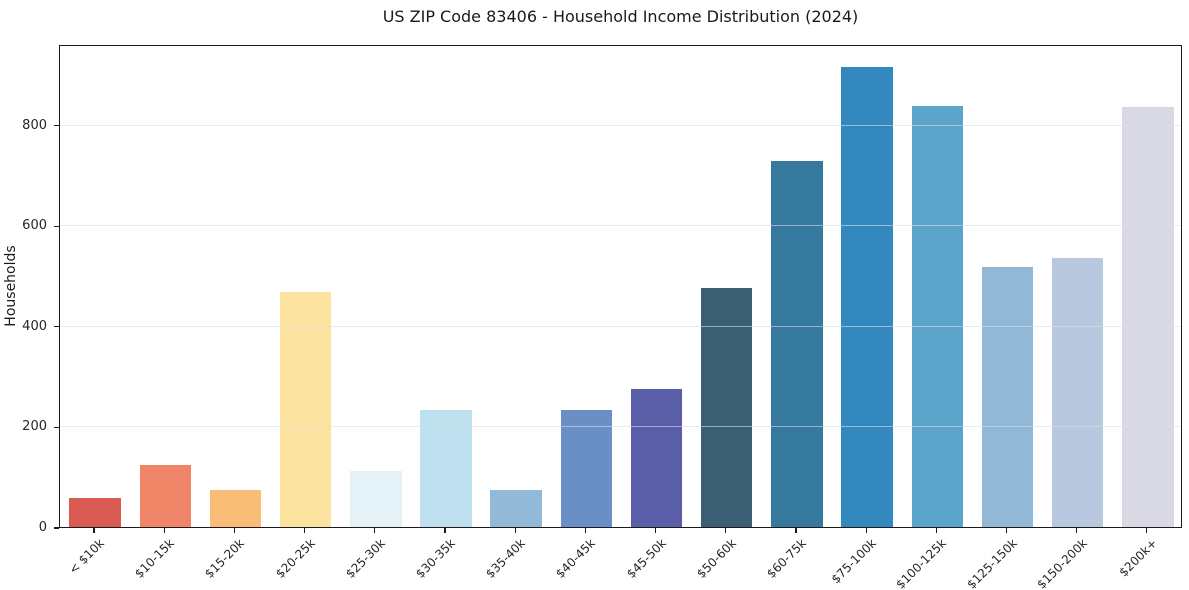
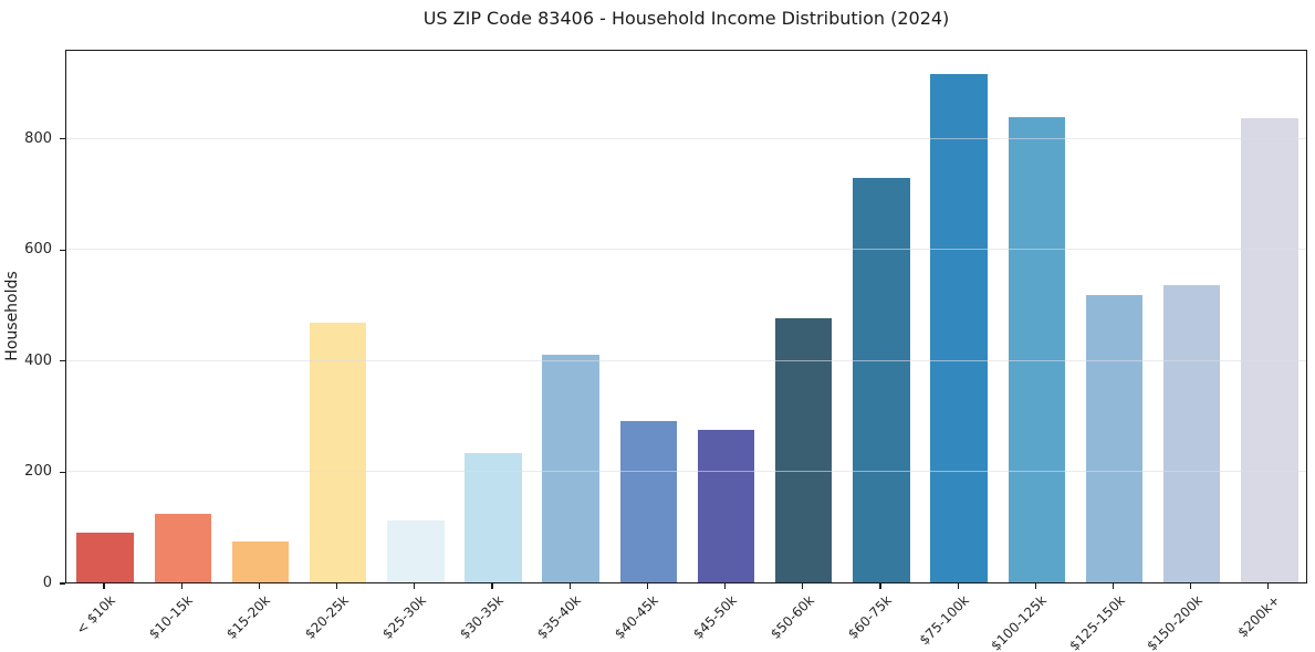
< $10k: 60 -> 90
$35-40k: 70 -> 410
$40-45k: 230 -> 290
